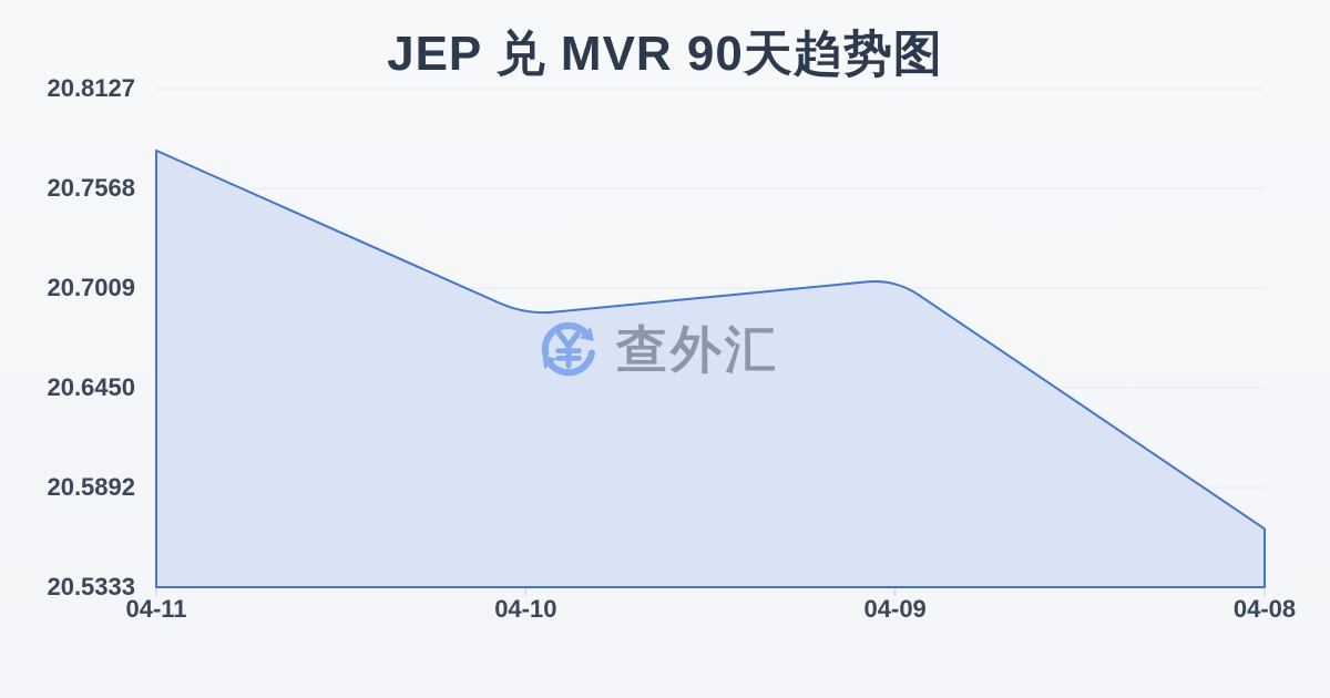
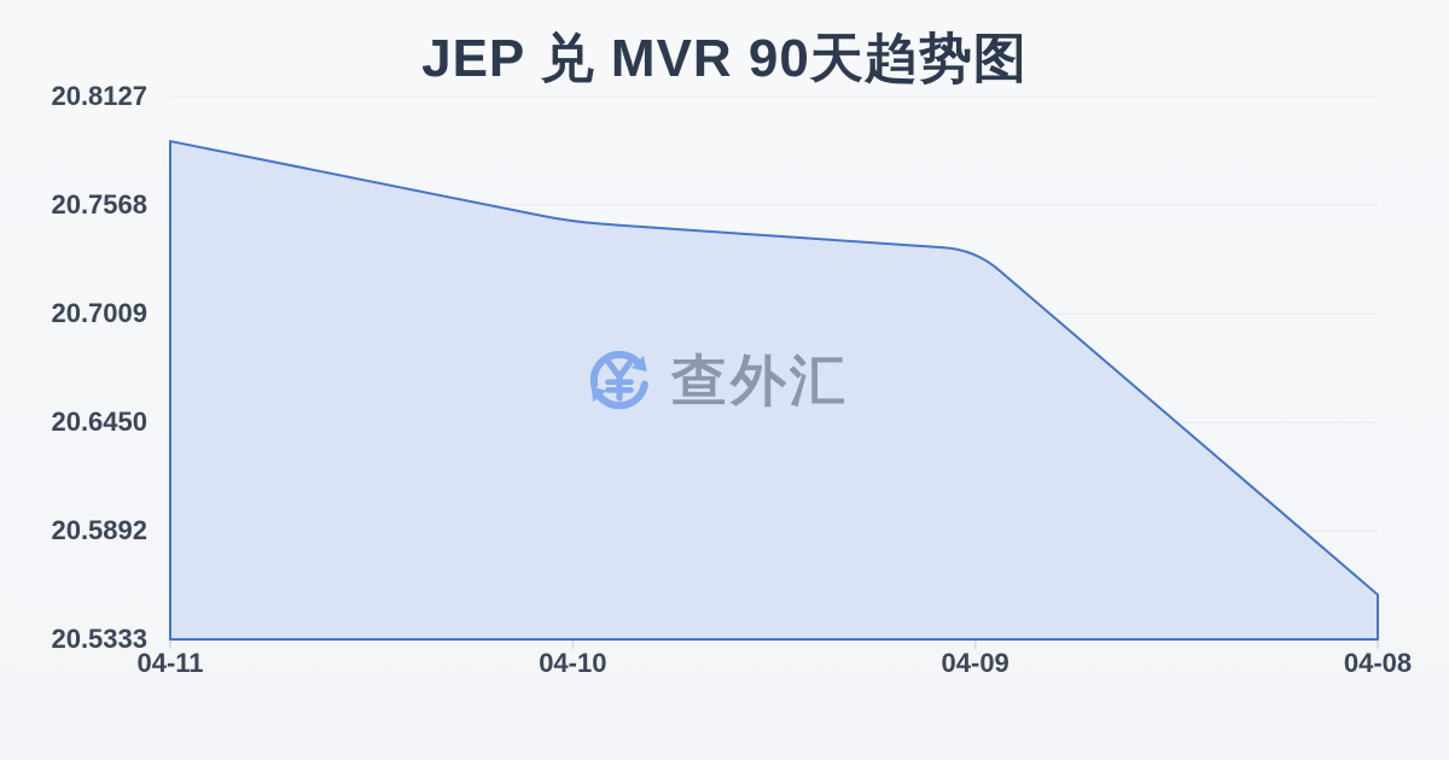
04-11: 20.778 -> 20.790
04-10: 20.686 -> 20.748
04-09: 20.706 -> 20.734
04-08: 20.566 -> 20.556
